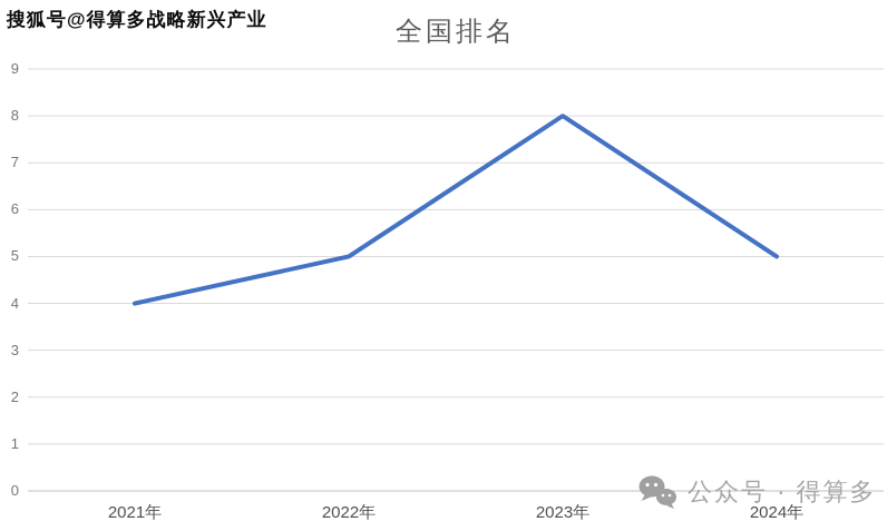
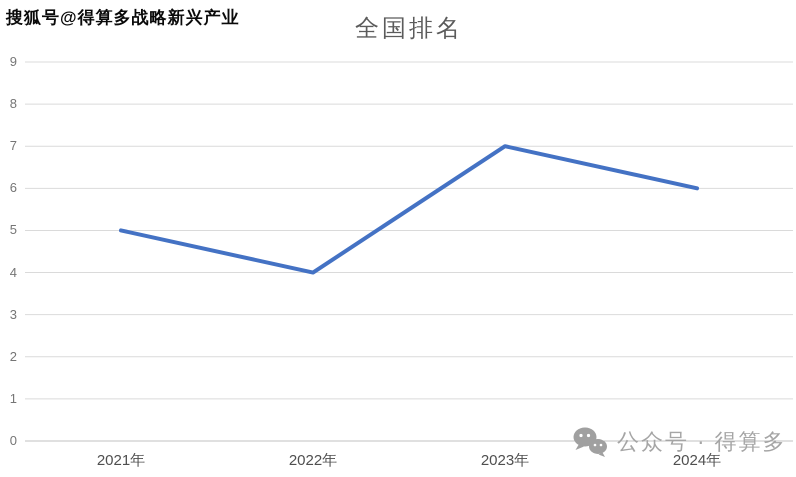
2021年: 4 -> 5
2022年: 5 -> 4
2023年: 8 -> 7
2024年: 5 -> 6
